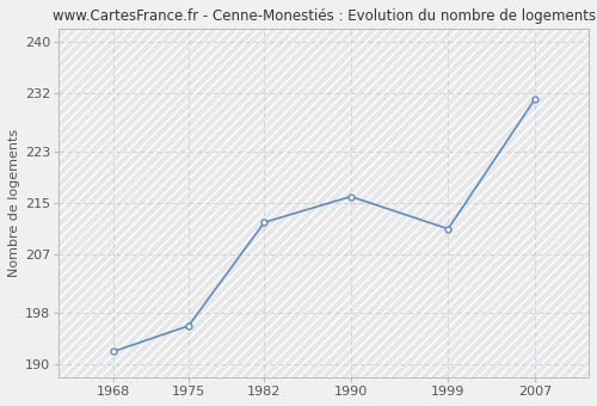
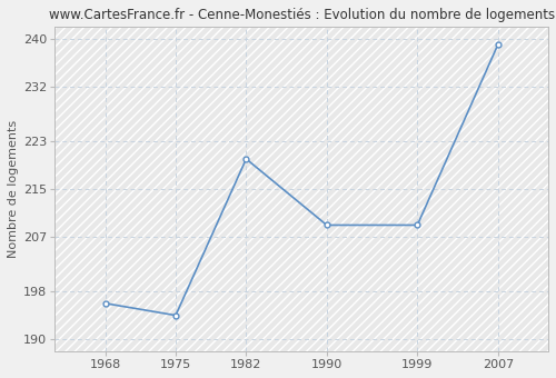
1968: 192 -> 196
1975: 196 -> 194
1982: 212 -> 220
1990: 216 -> 209
1999: 211 -> 209
2007: 231 -> 239
